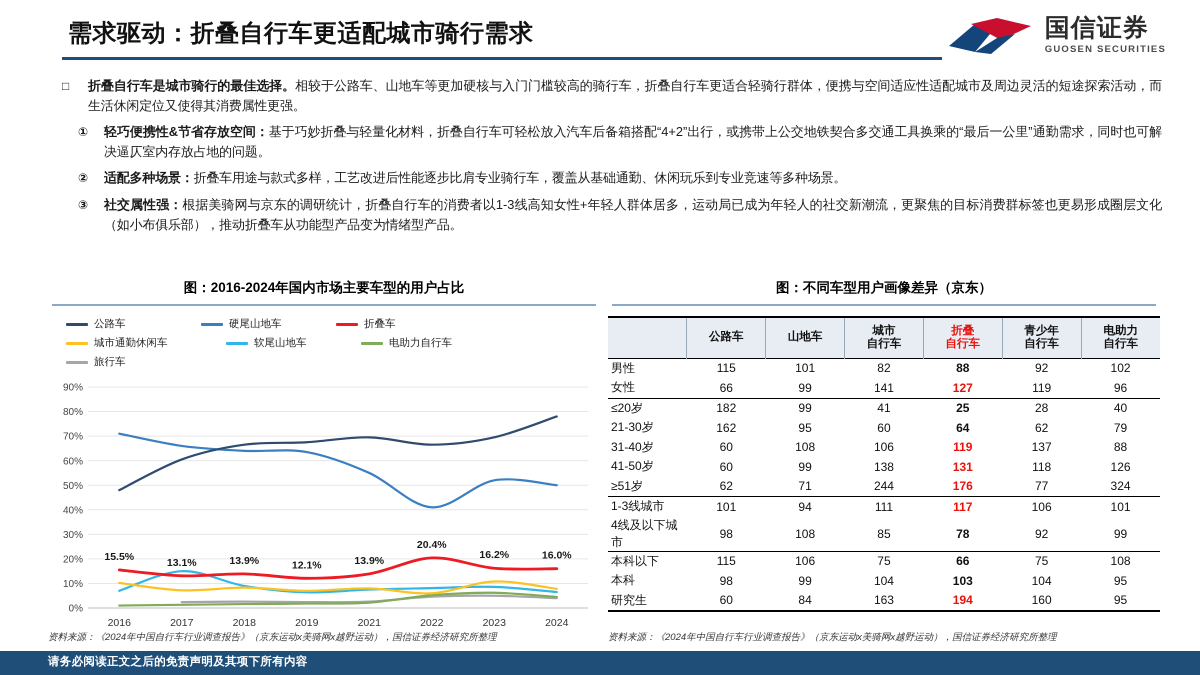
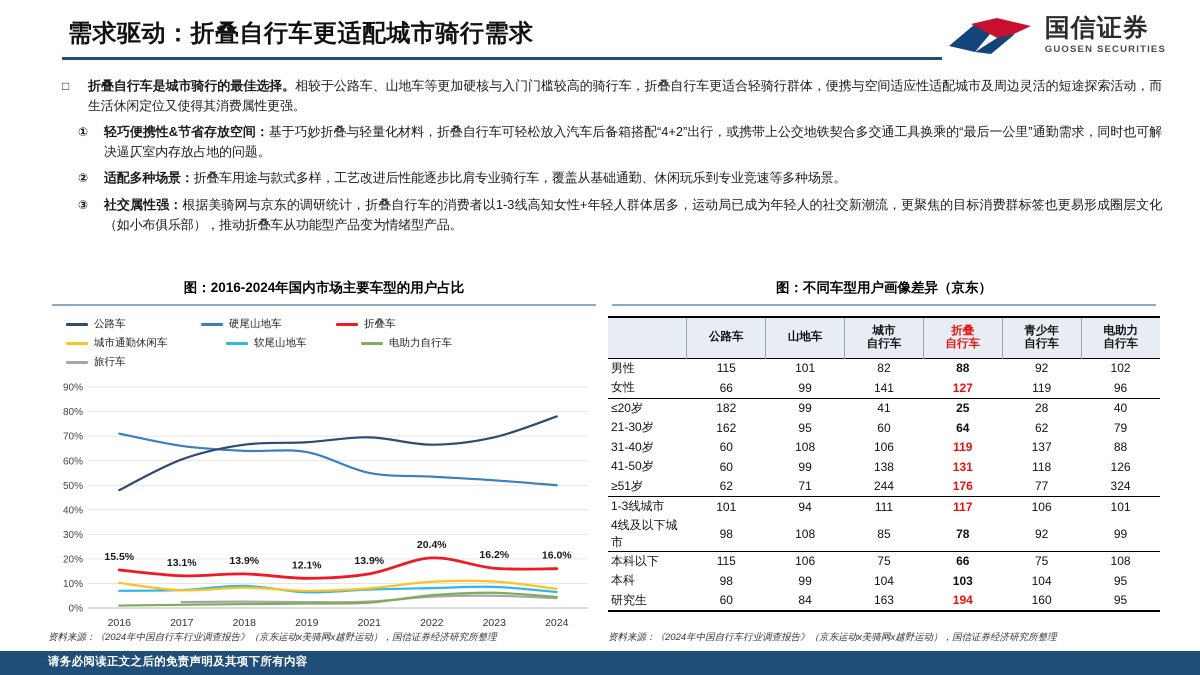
软尾山地车/2017: 15% -> 7%
硬尾山地车/2022: 41% -> 54%
城市通勤休闲车/2022: 6% -> 11%
